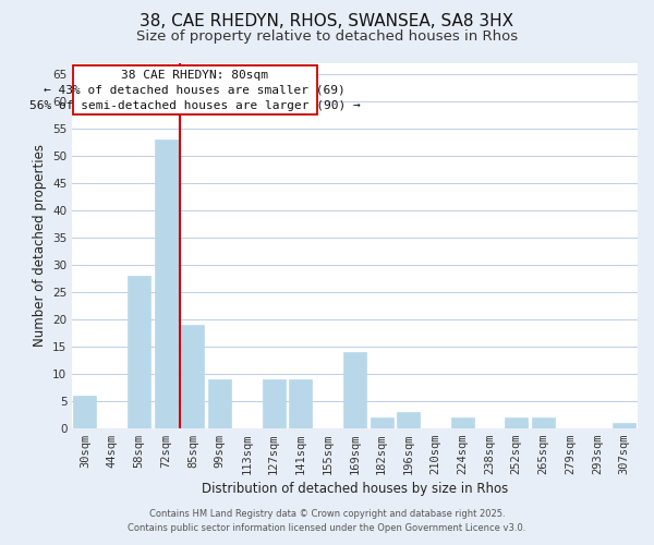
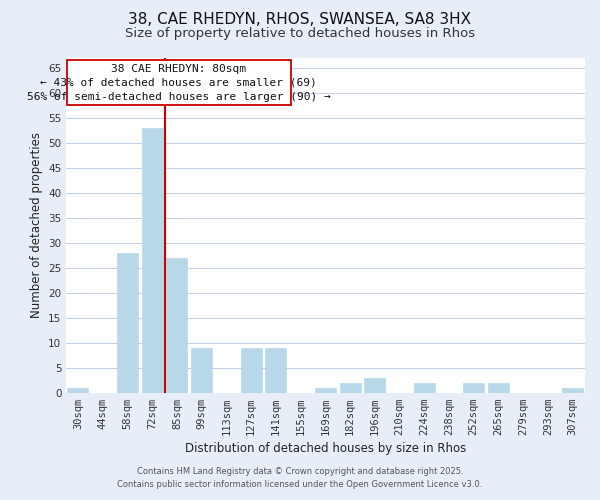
30sqm: 6 -> 1
85sqm: 19 -> 27
169sqm: 14 -> 1
